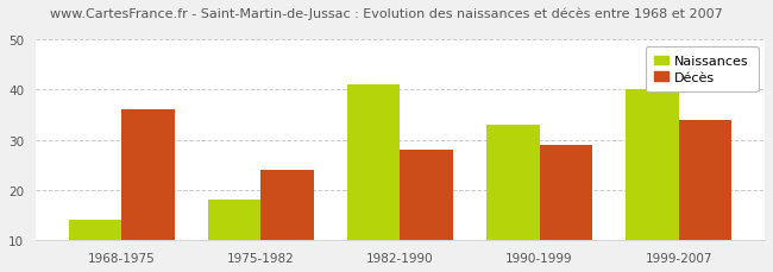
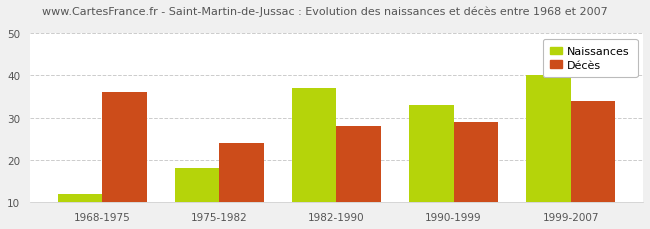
Naissances/1968-1975: 14 -> 12
Naissances/1982-1990: 41 -> 37
